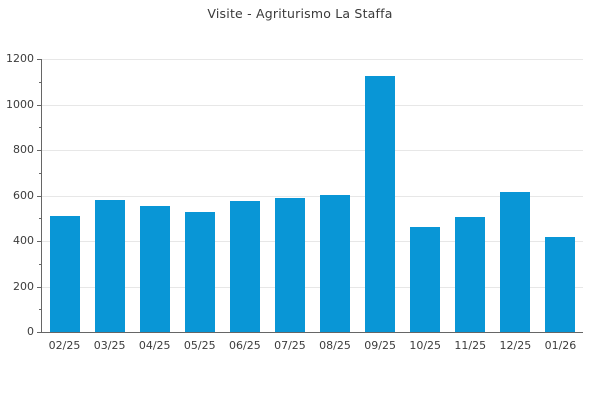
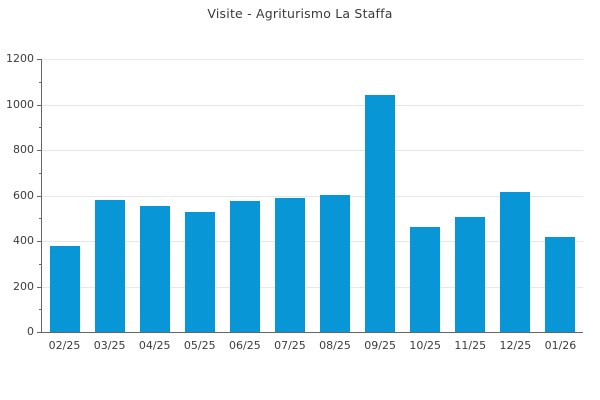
02/25: 510 -> 380
09/25: 1130 -> 1040
